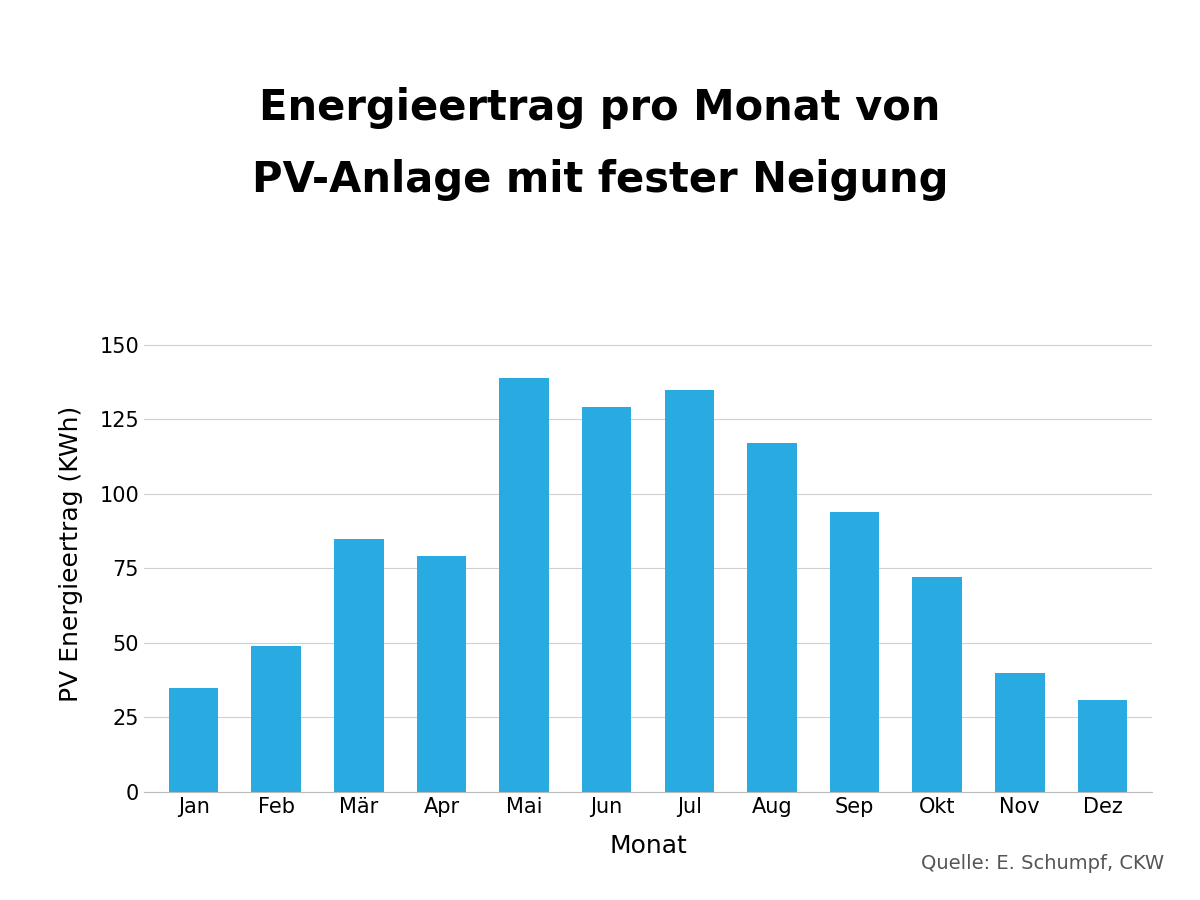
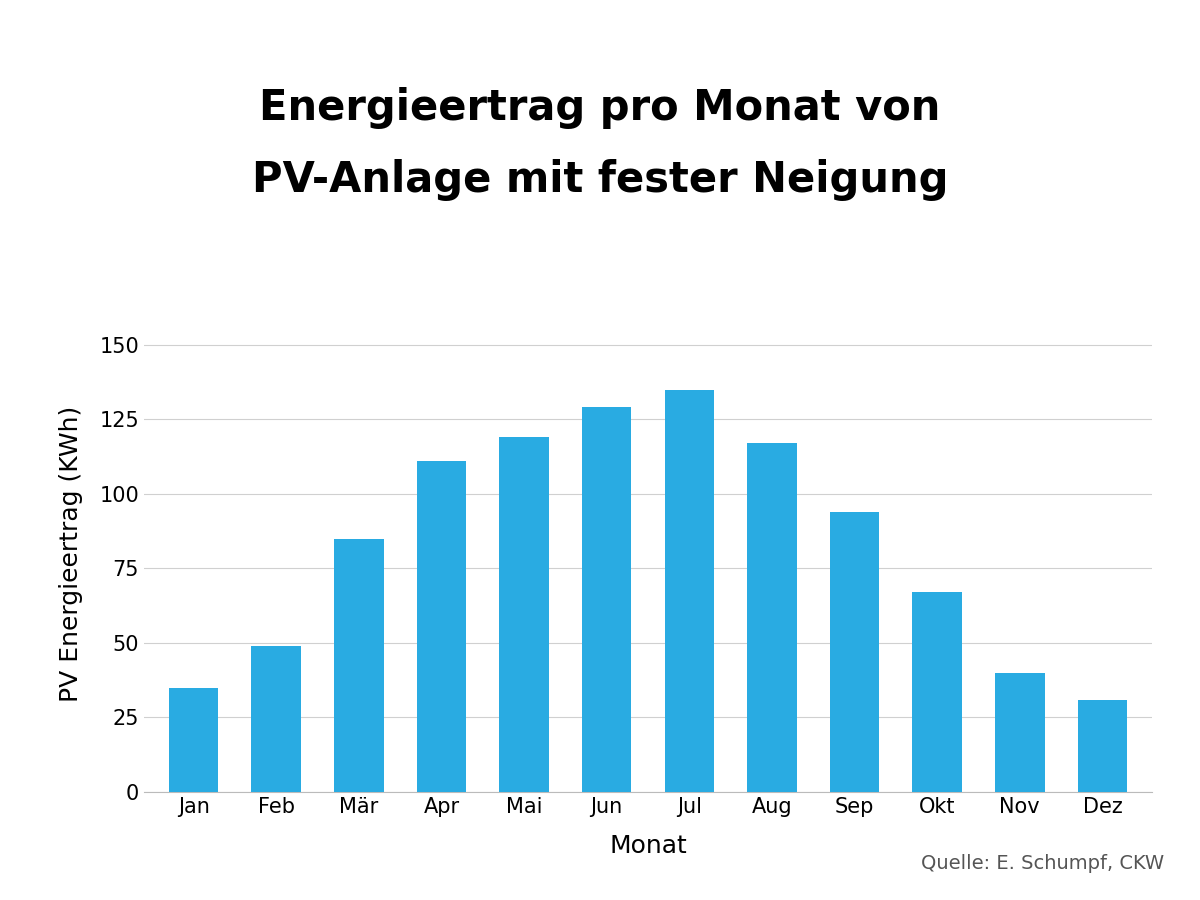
Apr: 79 -> 111
Mai: 139 -> 119
Okt: 72 -> 67
